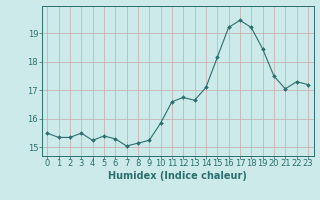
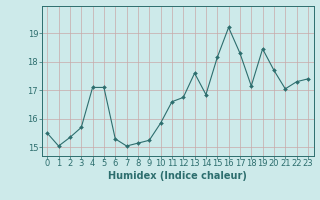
1: 15.35 -> 15.05
3: 15.50 -> 15.70
4: 15.25 -> 17.10
5: 15.40 -> 17.10
13: 16.65 -> 17.60
14: 17.10 -> 16.85
17: 19.45 -> 18.30
18: 19.20 -> 17.15
20: 17.50 -> 17.70
23: 17.20 -> 17.40
